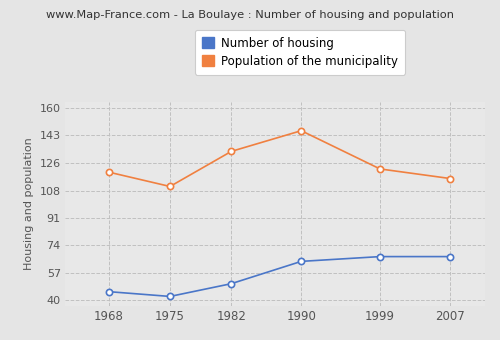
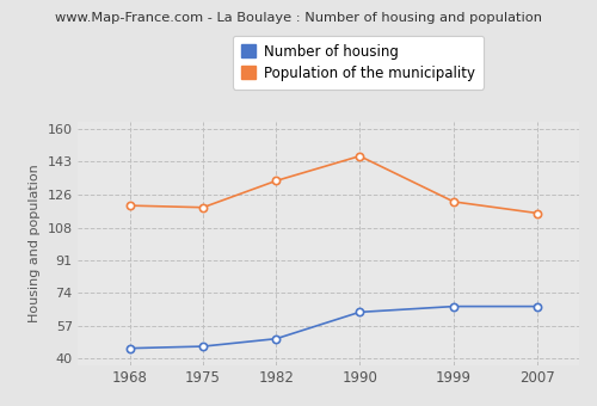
Number of housing/1975: 42 -> 46
Population of the municipality/1975: 111 -> 119
